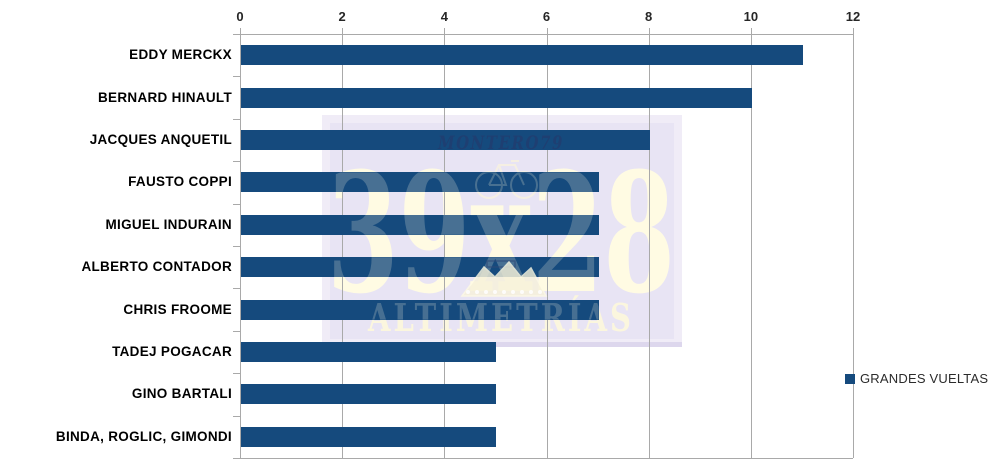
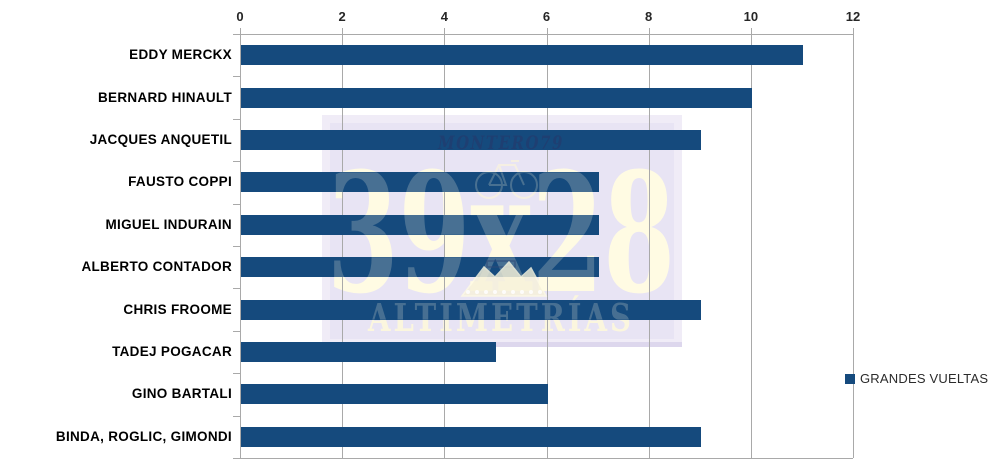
JACQUES ANQUETIL: 8 -> 9
CHRIS FROOME: 7 -> 9
GINO BARTALI: 5 -> 6
BINDA, ROGLIC, GIMONDI: 5 -> 9
